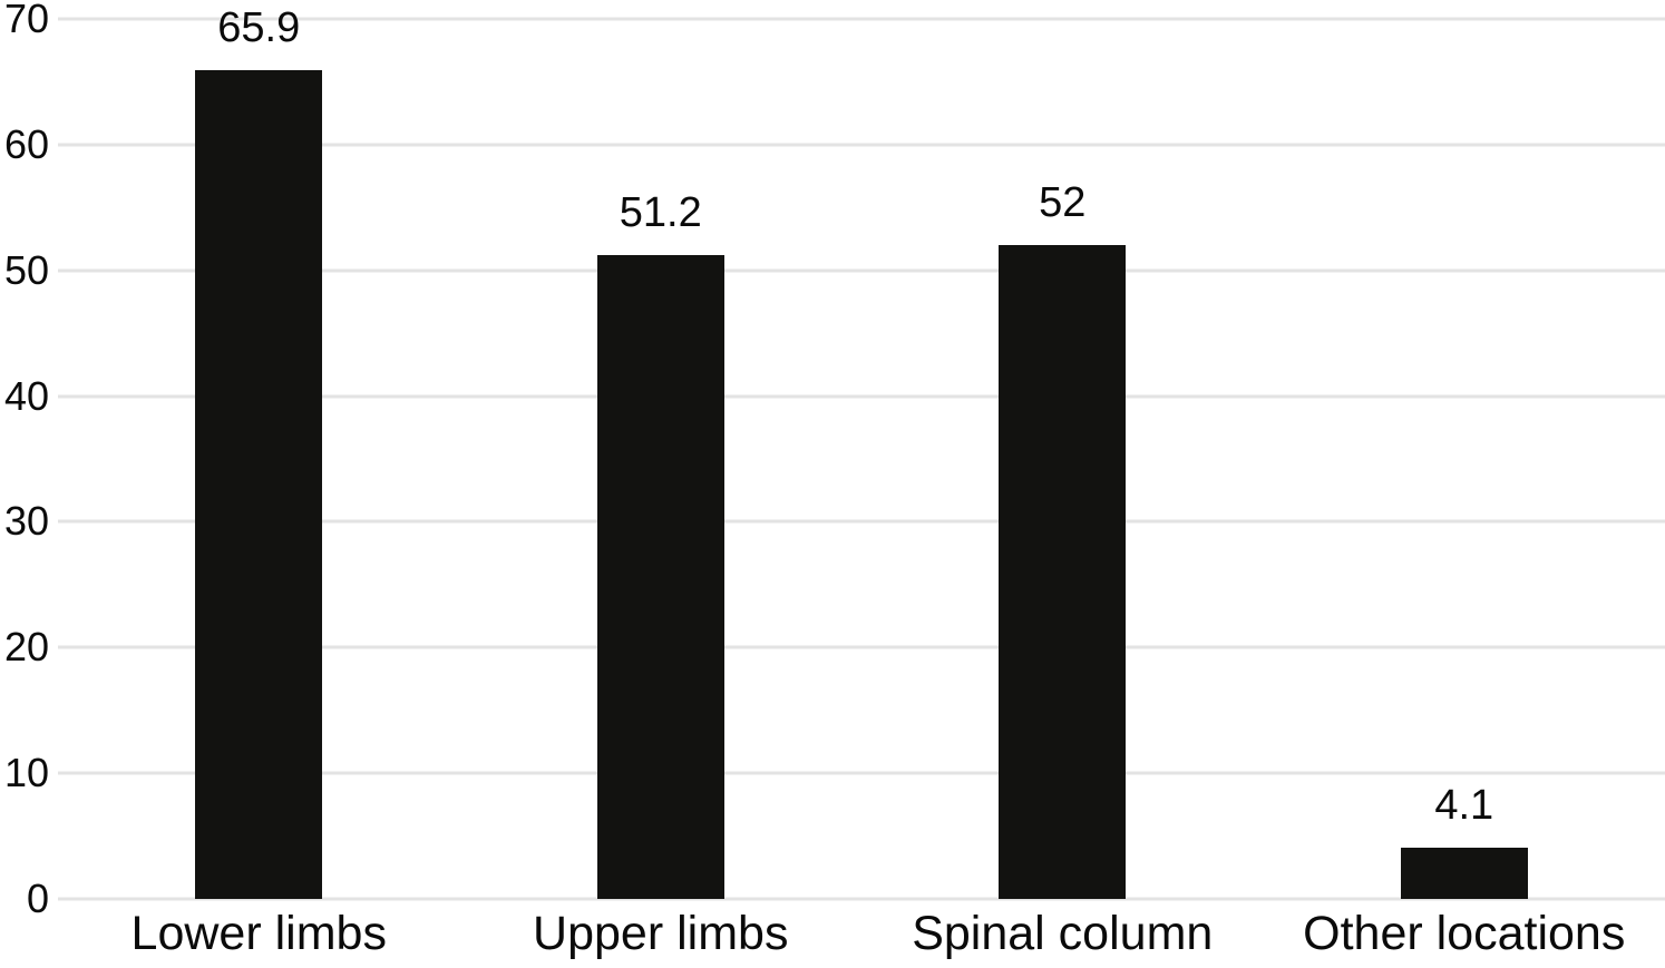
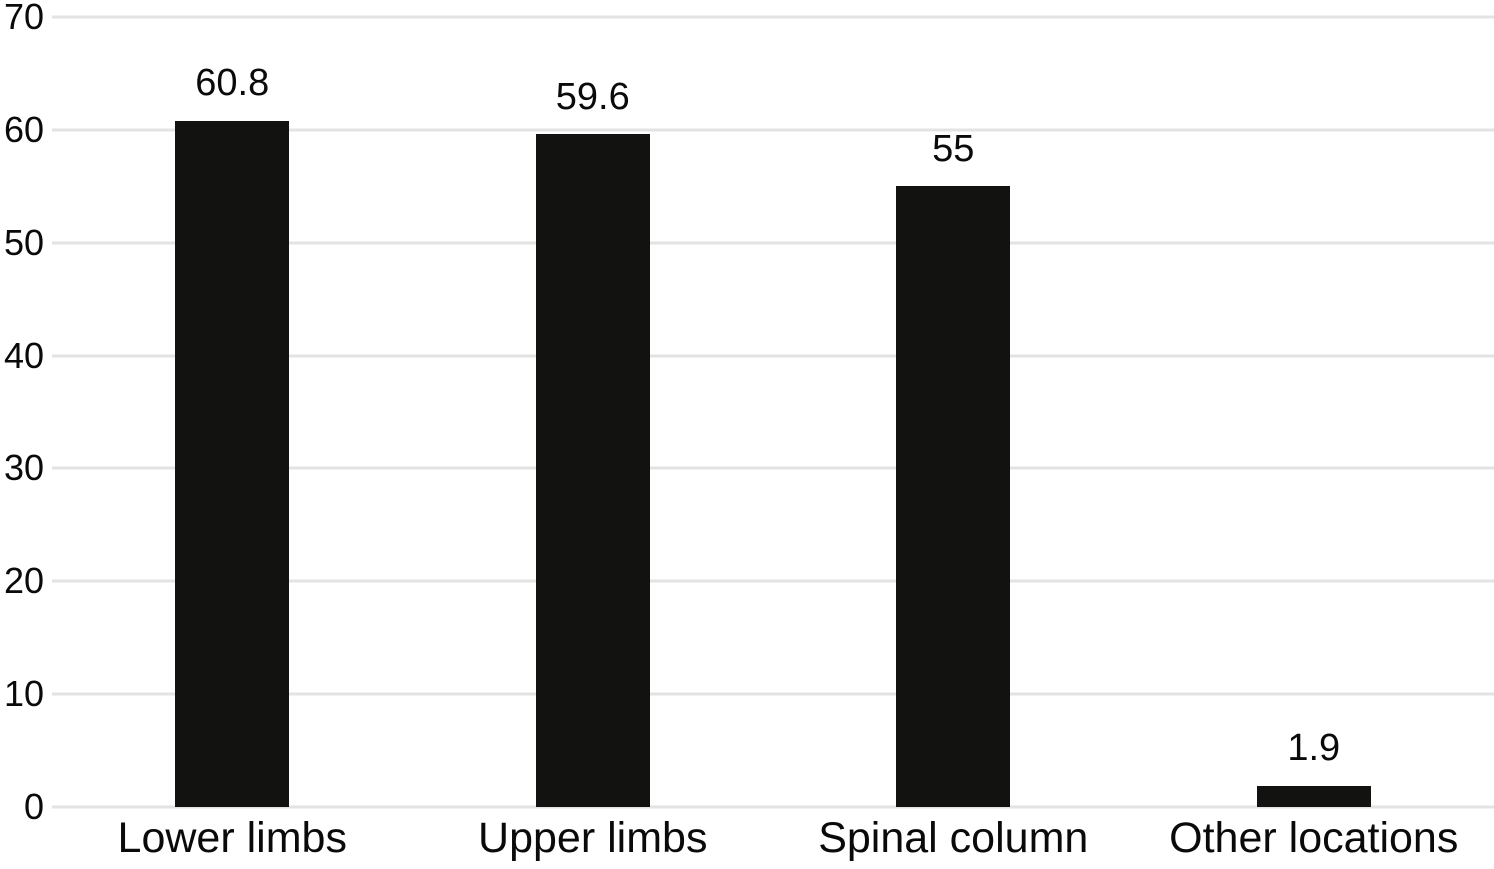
Lower limbs: 65.9 -> 60.8
Upper limbs: 51.2 -> 59.6
Spinal column: 52 -> 55
Other locations: 4.1 -> 1.9
